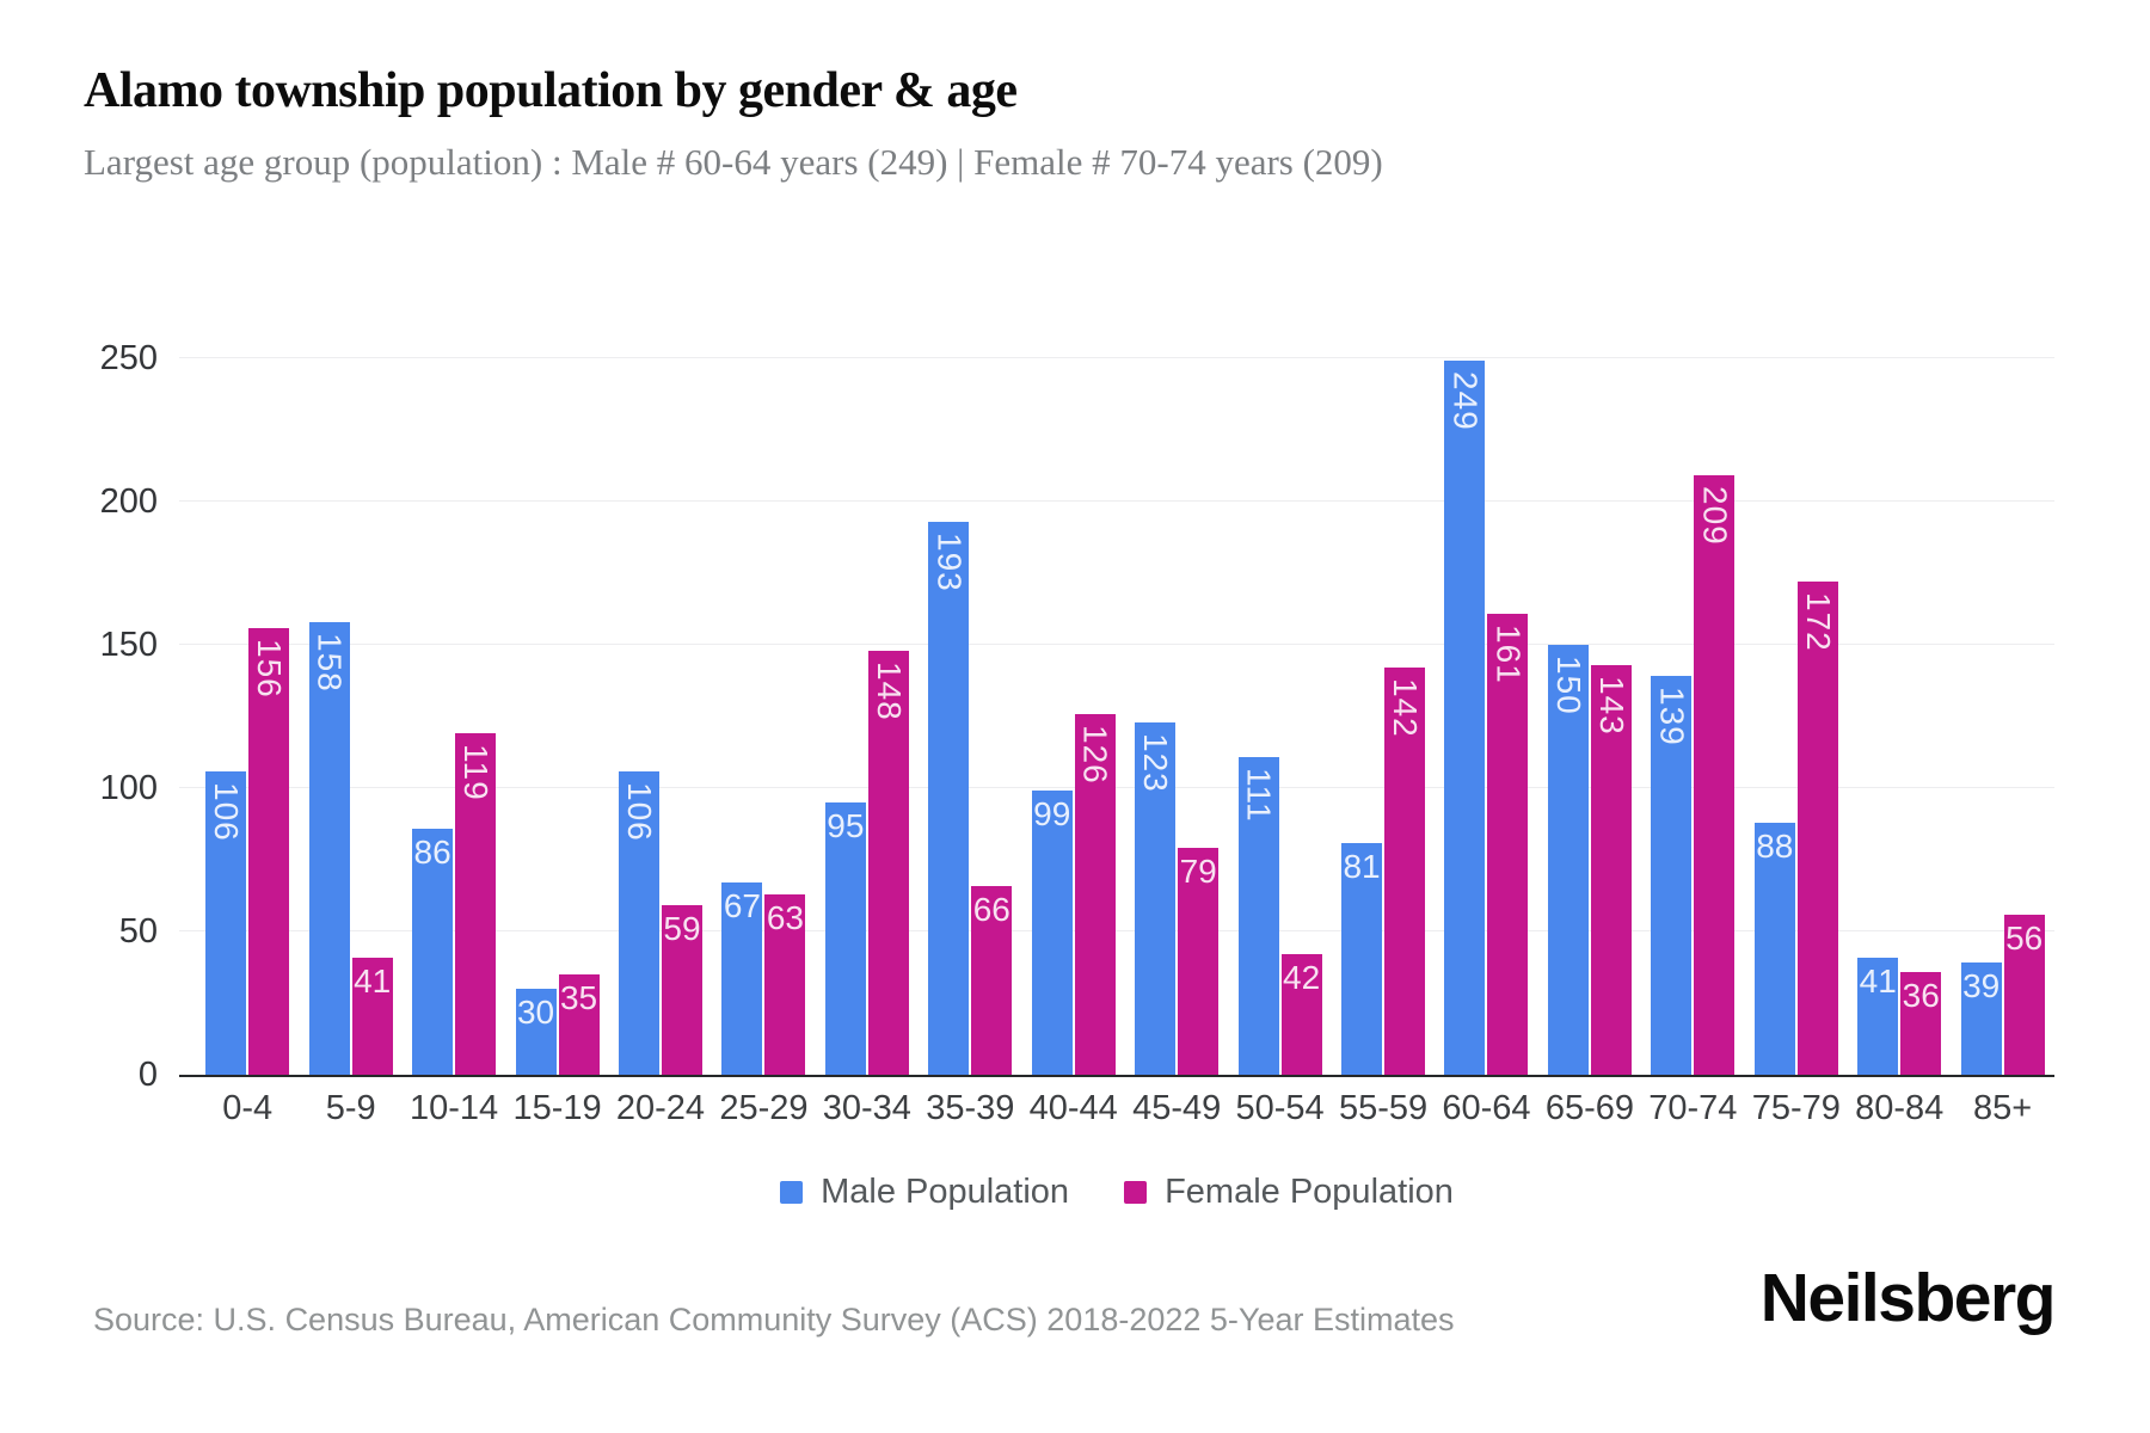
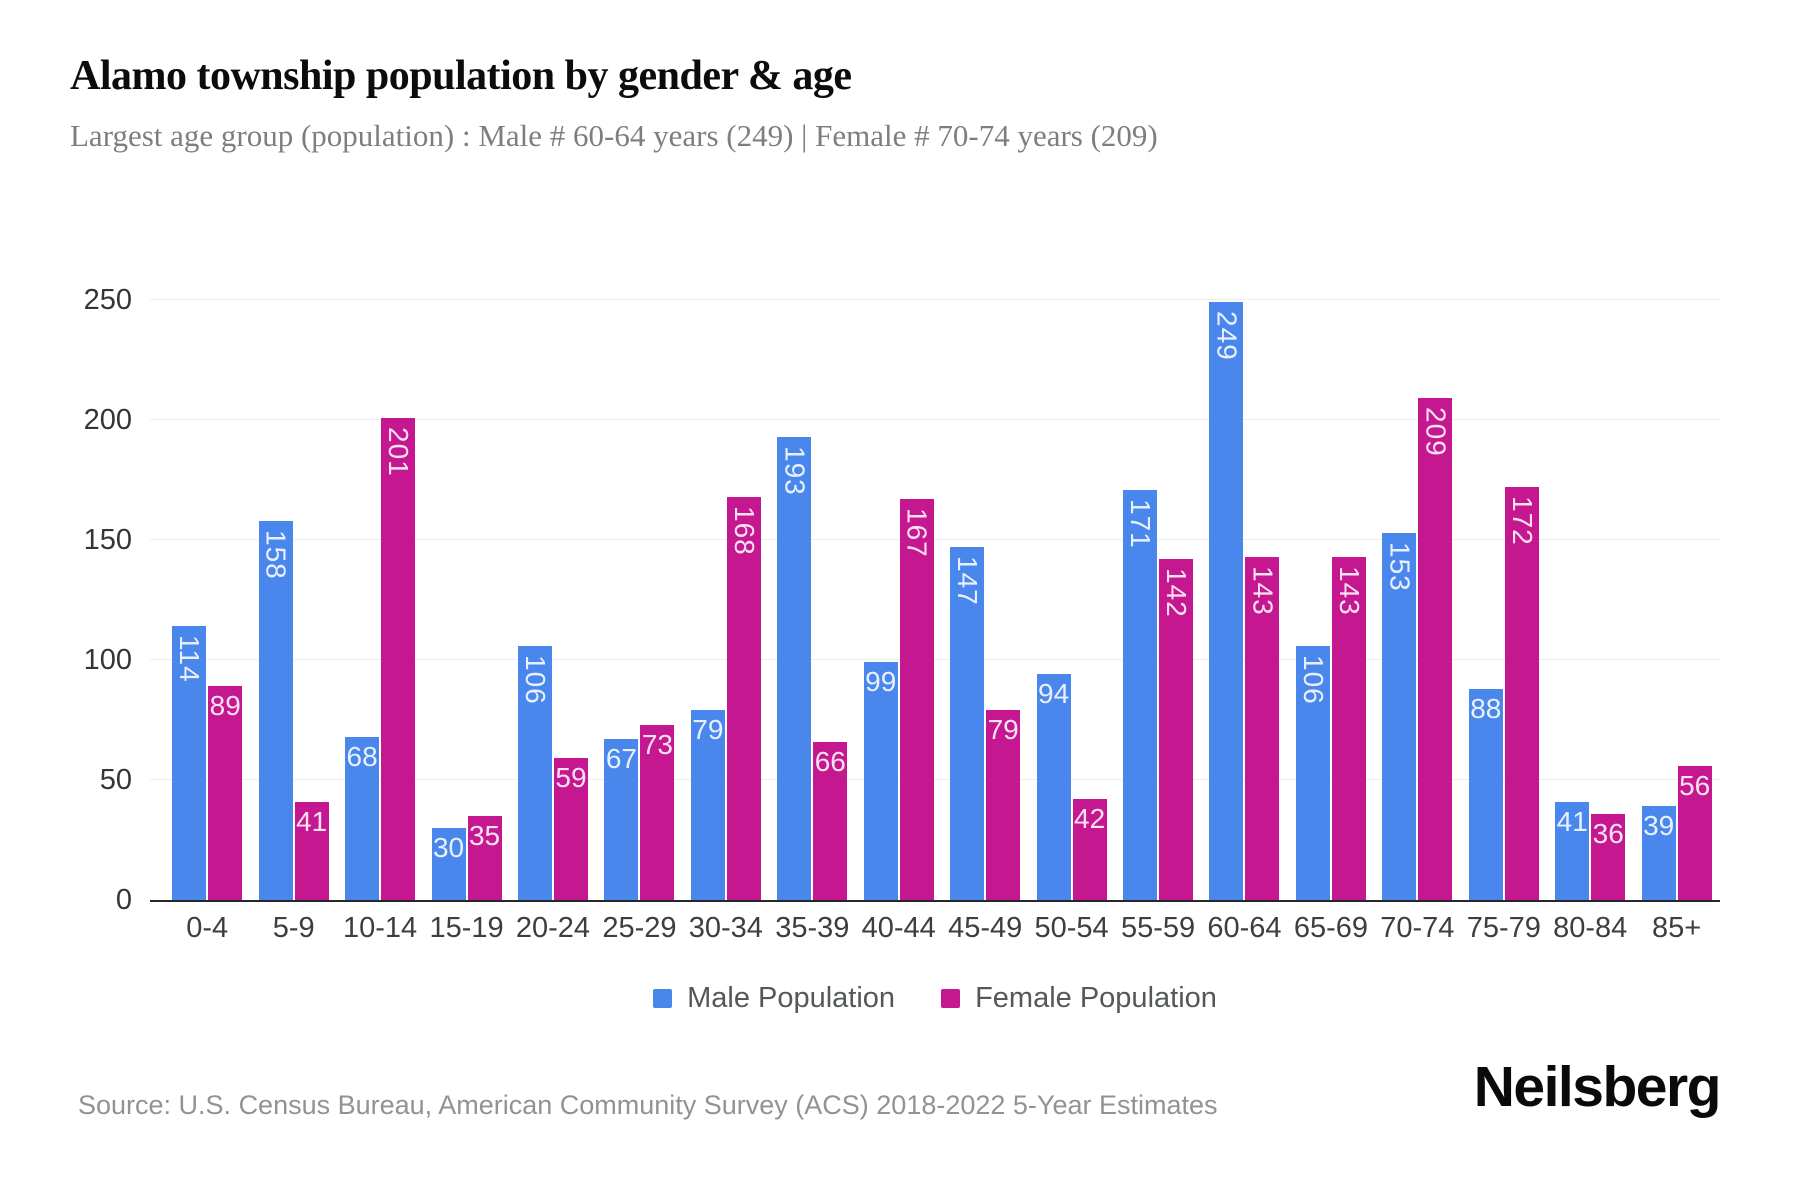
Male Population/0-4: 106 -> 114
Female Population/0-4: 156 -> 89
Male Population/10-14: 86 -> 68
Female Population/10-14: 119 -> 201
Female Population/25-29: 63 -> 73
Male Population/30-34: 95 -> 79
Female Population/30-34: 148 -> 168
Female Population/40-44: 126 -> 167
Male Population/45-49: 123 -> 147
Male Population/50-54: 111 -> 94
Male Population/55-59: 81 -> 171
Female Population/60-64: 161 -> 143
Male Population/65-69: 150 -> 106
Male Population/70-74: 139 -> 153
